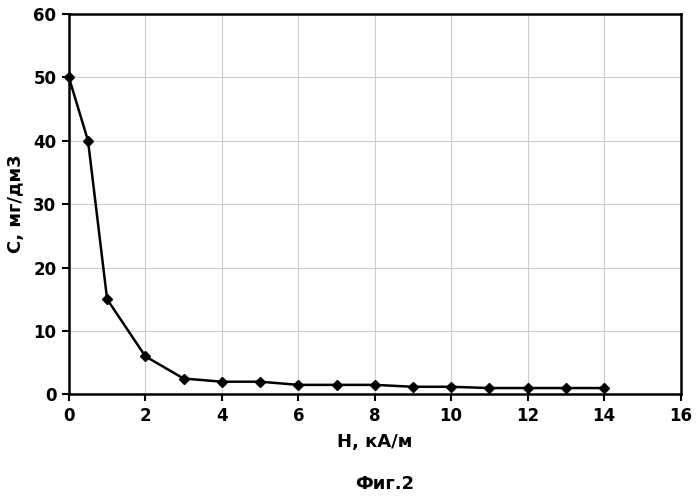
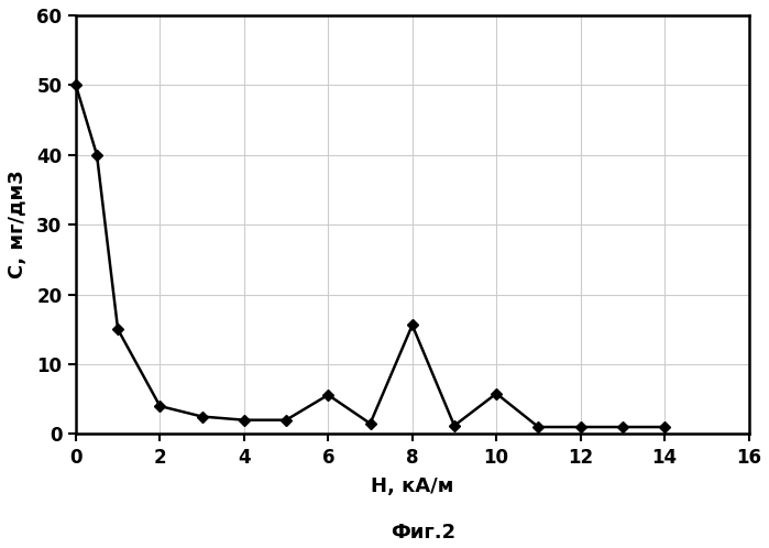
2: 6.0 -> 4.0
6: 1.5 -> 5.6
8: 1.5 -> 15.6
10: 1.2 -> 5.8
